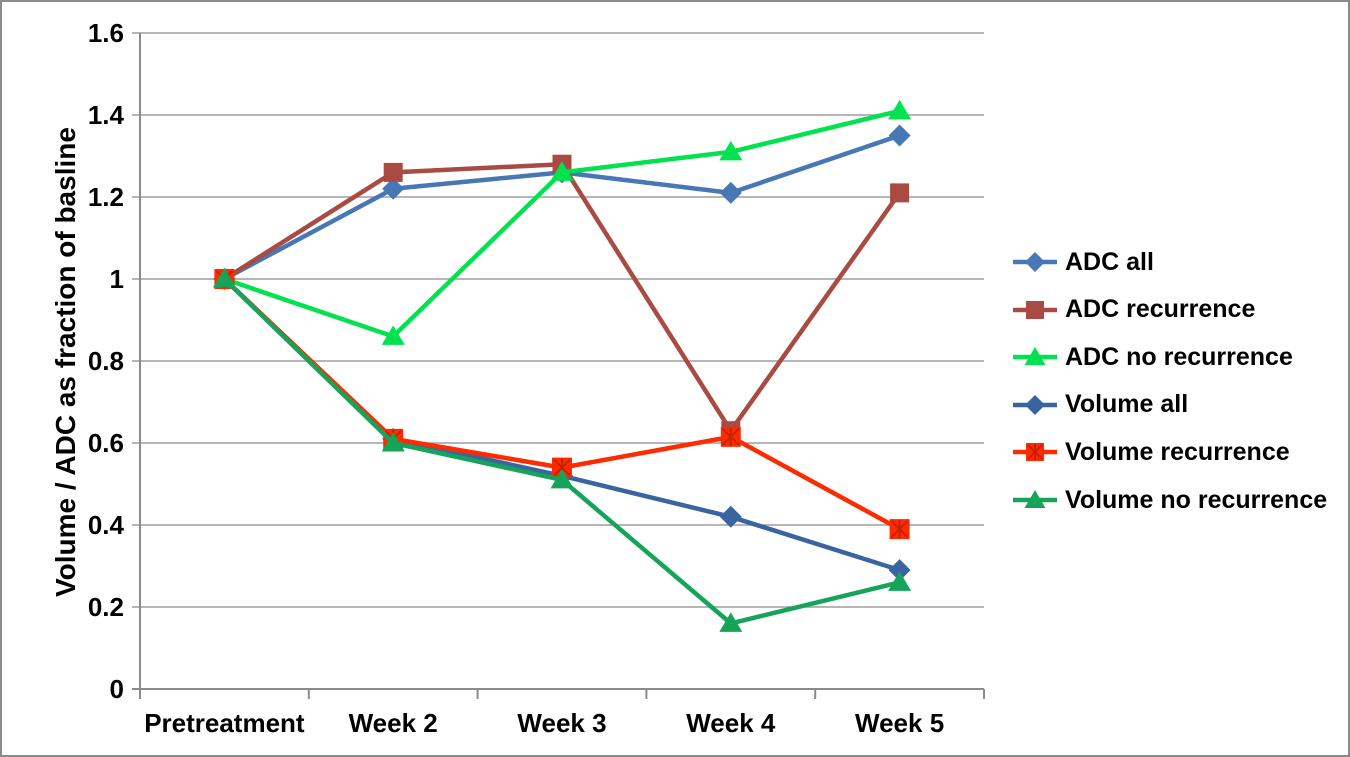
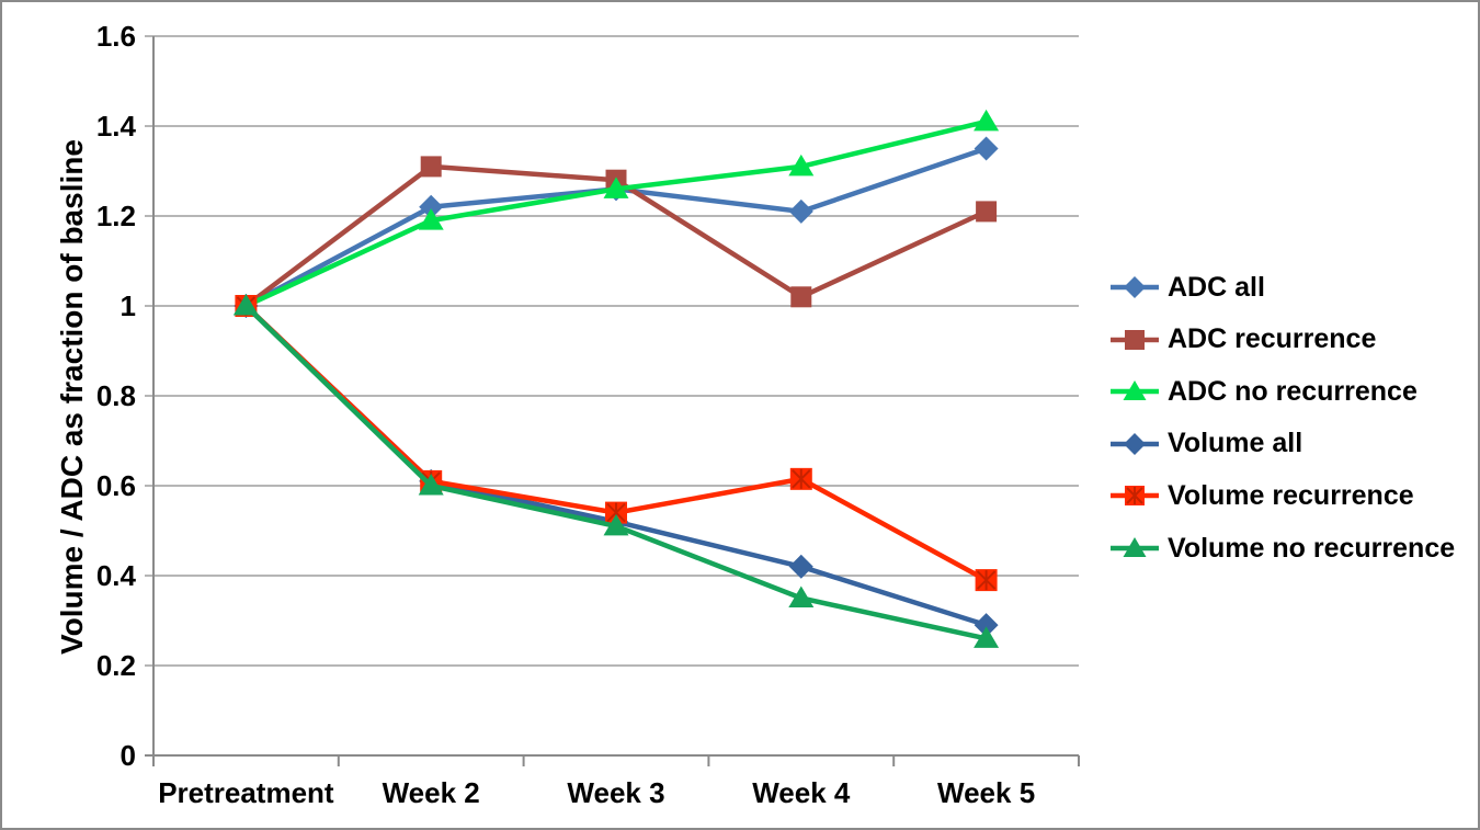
ADC recurrence/Week 2: 1.26 -> 1.31
ADC no recurrence/Week 2: 0.86 -> 1.19
ADC recurrence/Week 4: 0.63 -> 1.02
Volume no recurrence/Week 4: 0.16 -> 0.35
